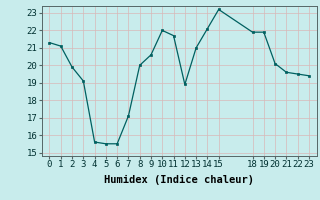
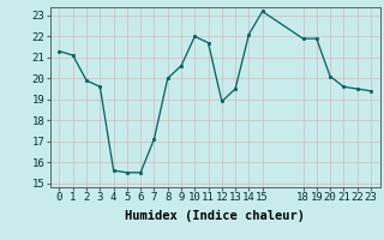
3: 19.1 -> 19.6
13: 21.0 -> 19.5
